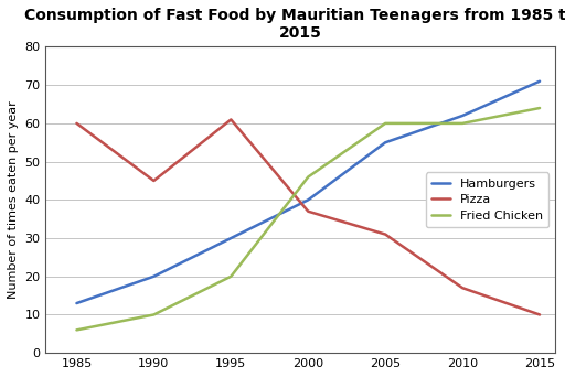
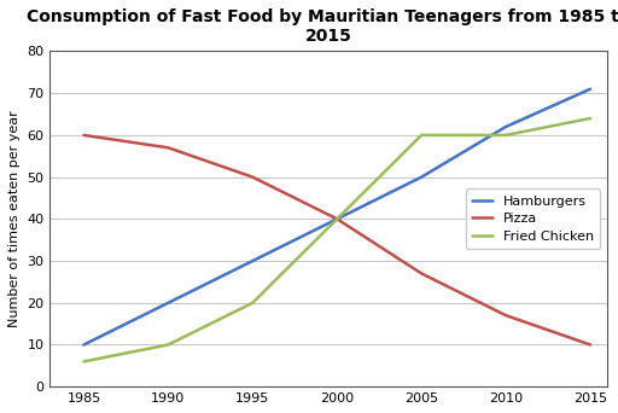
Hamburgers/1985: 13 -> 10
Pizza/1990: 45 -> 57
Pizza/1995: 61 -> 50
Pizza/2000: 37 -> 40
Fried Chicken/2000: 46 -> 40
Hamburgers/2005: 55 -> 50
Pizza/2005: 31 -> 27
